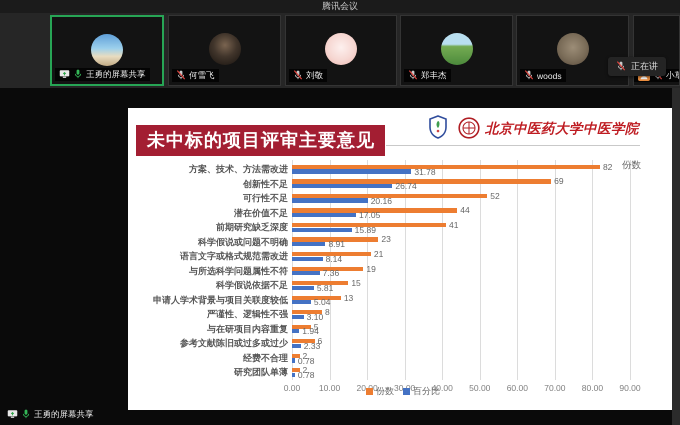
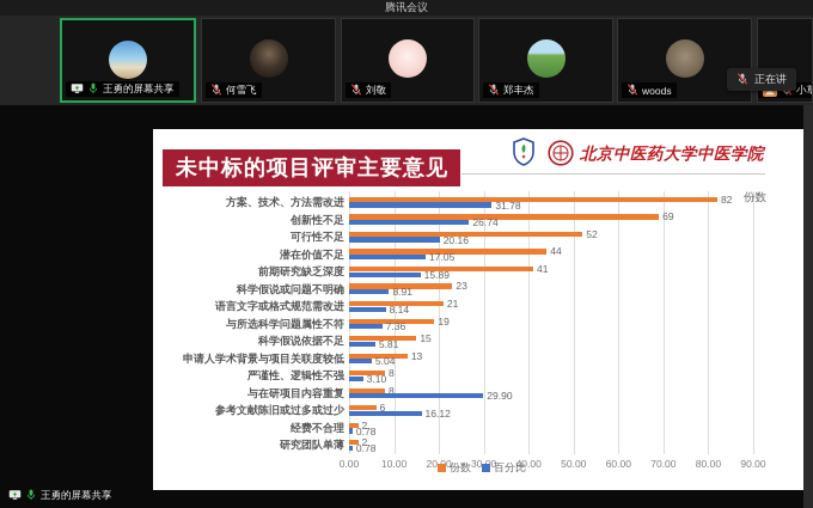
份数/与在研项目内容重复: 5 -> 8
百分比/与在研项目内容重复: 1.94 -> 29.90
百分比/参考文献陈旧或过多或过少: 2.33 -> 16.12
